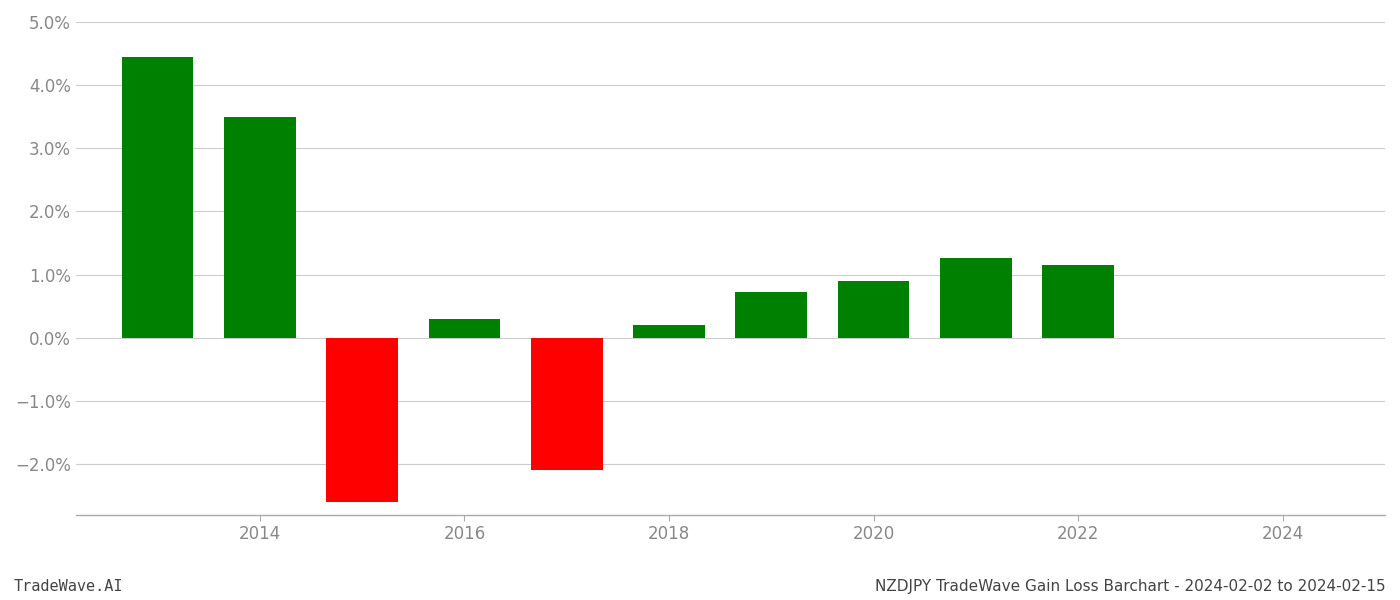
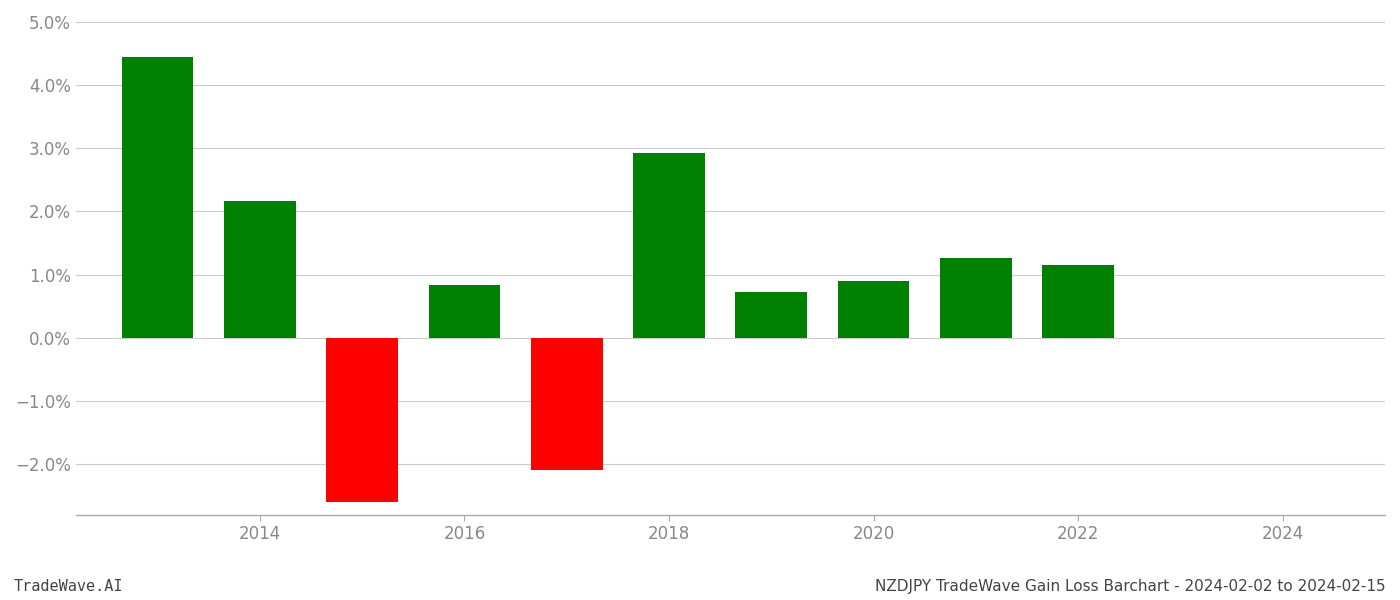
2014: 3.50% -> 2.16%
2016: 0.30% -> 0.84%
2018: 0.20% -> 2.92%
